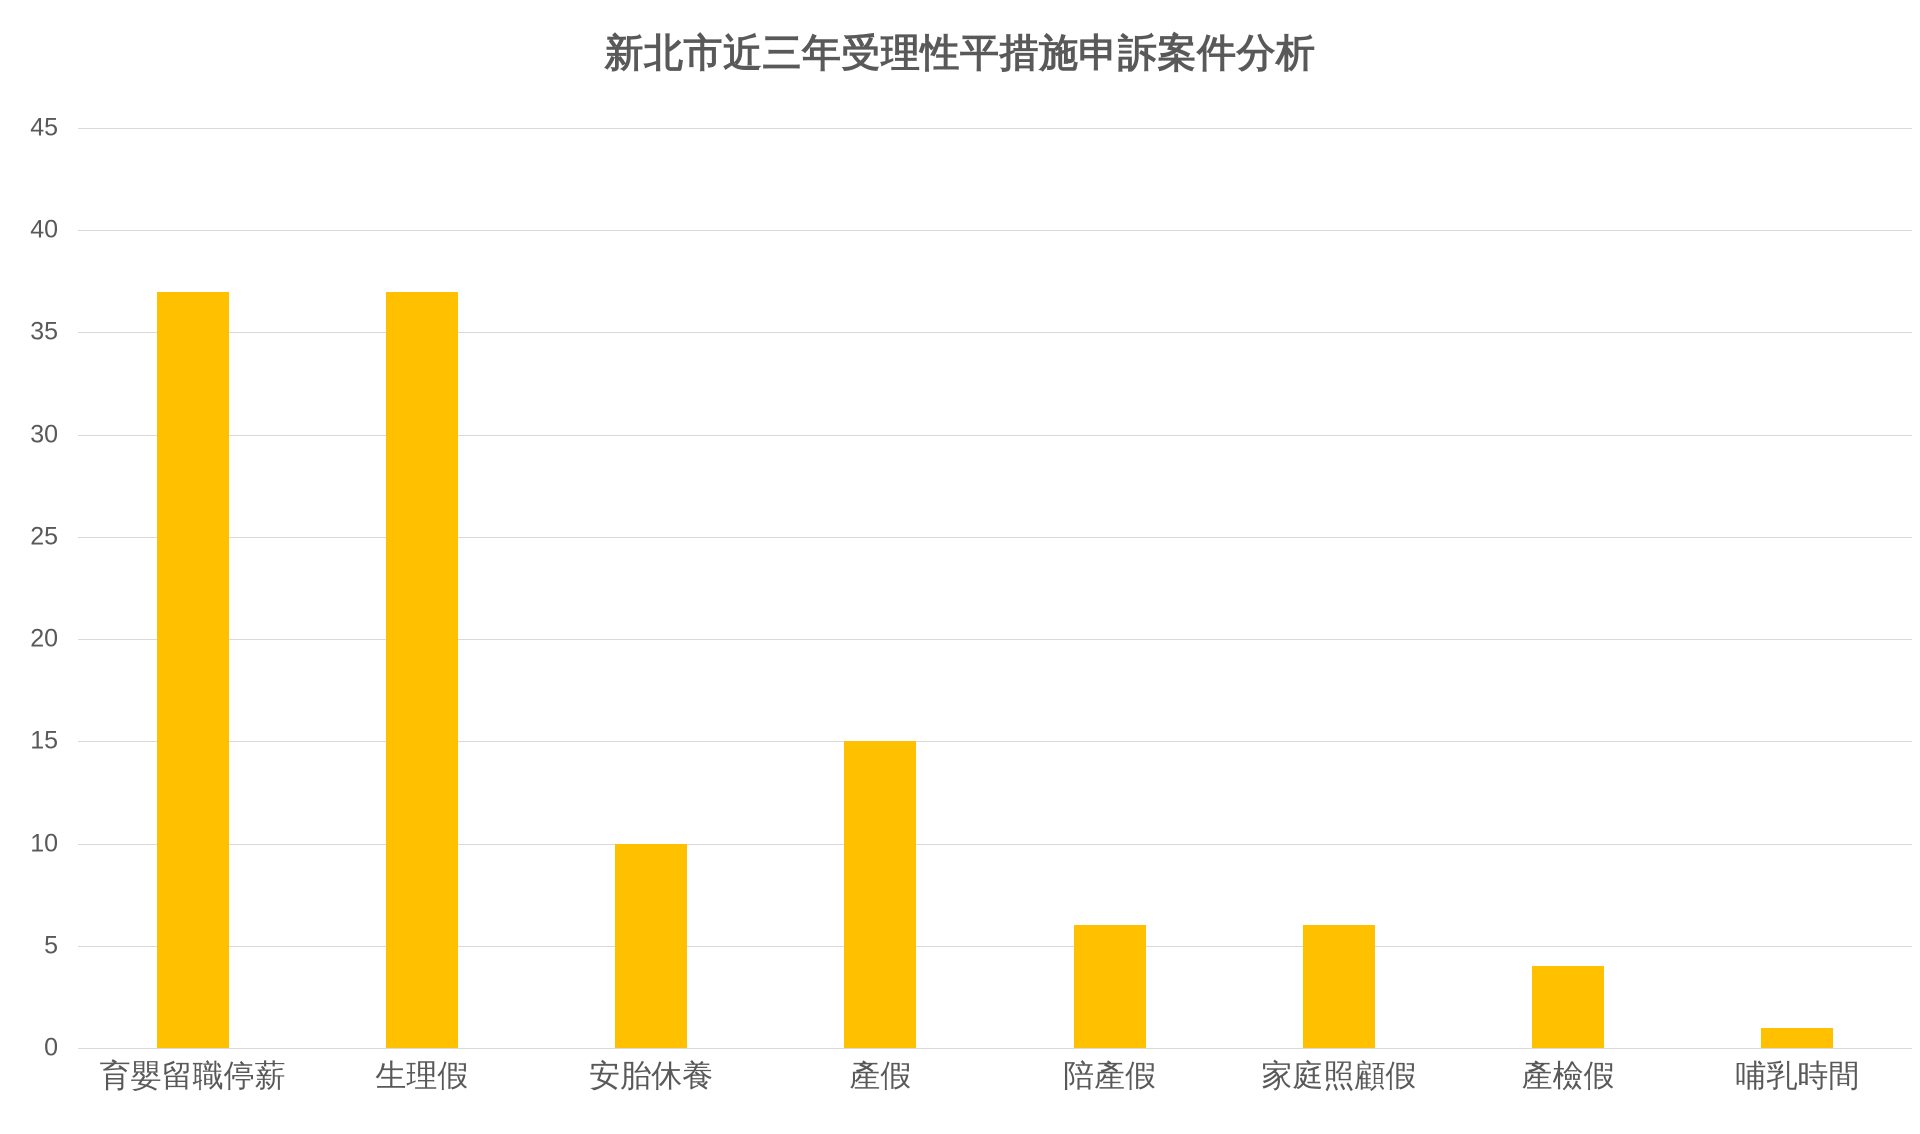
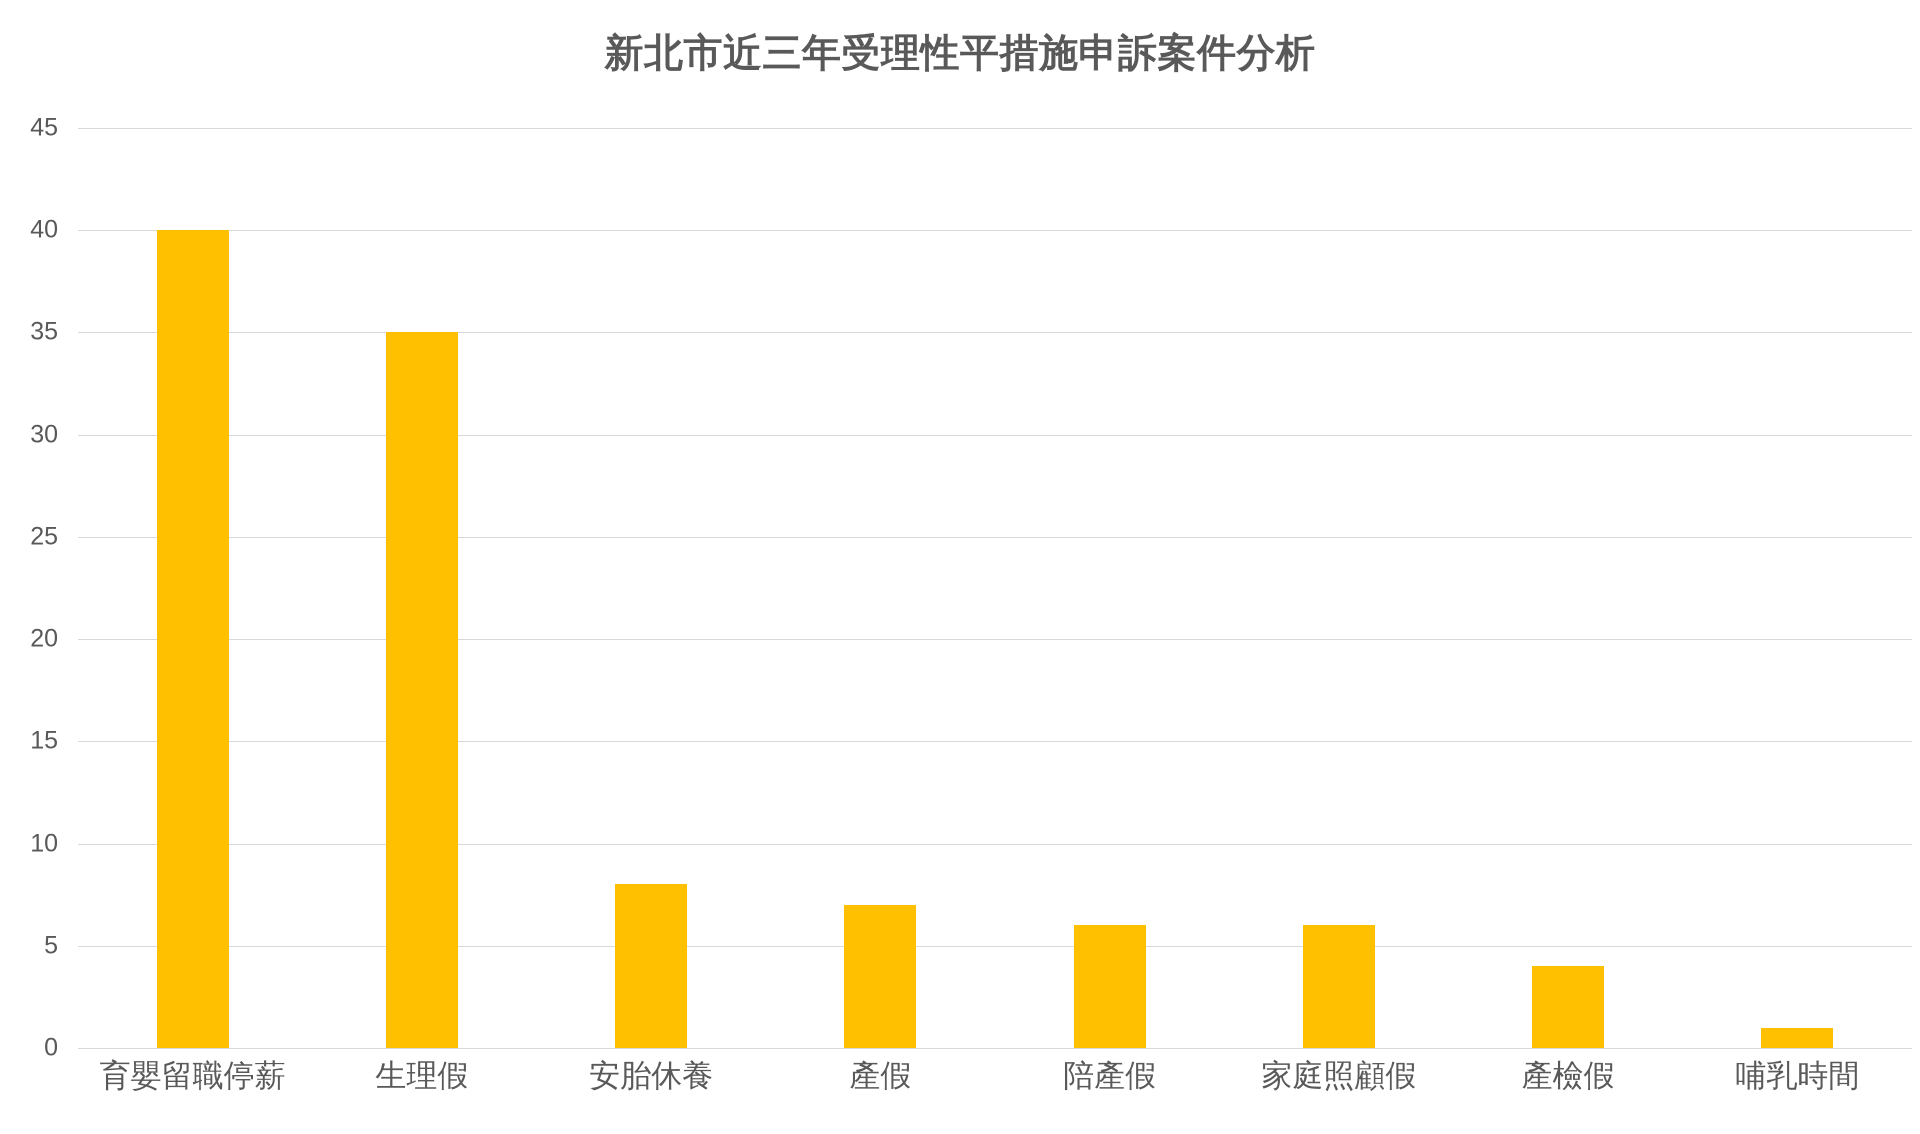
育嬰留職停薪: 37 -> 40
生理假: 37 -> 35
安胎休養: 10 -> 8
產假: 15 -> 7
